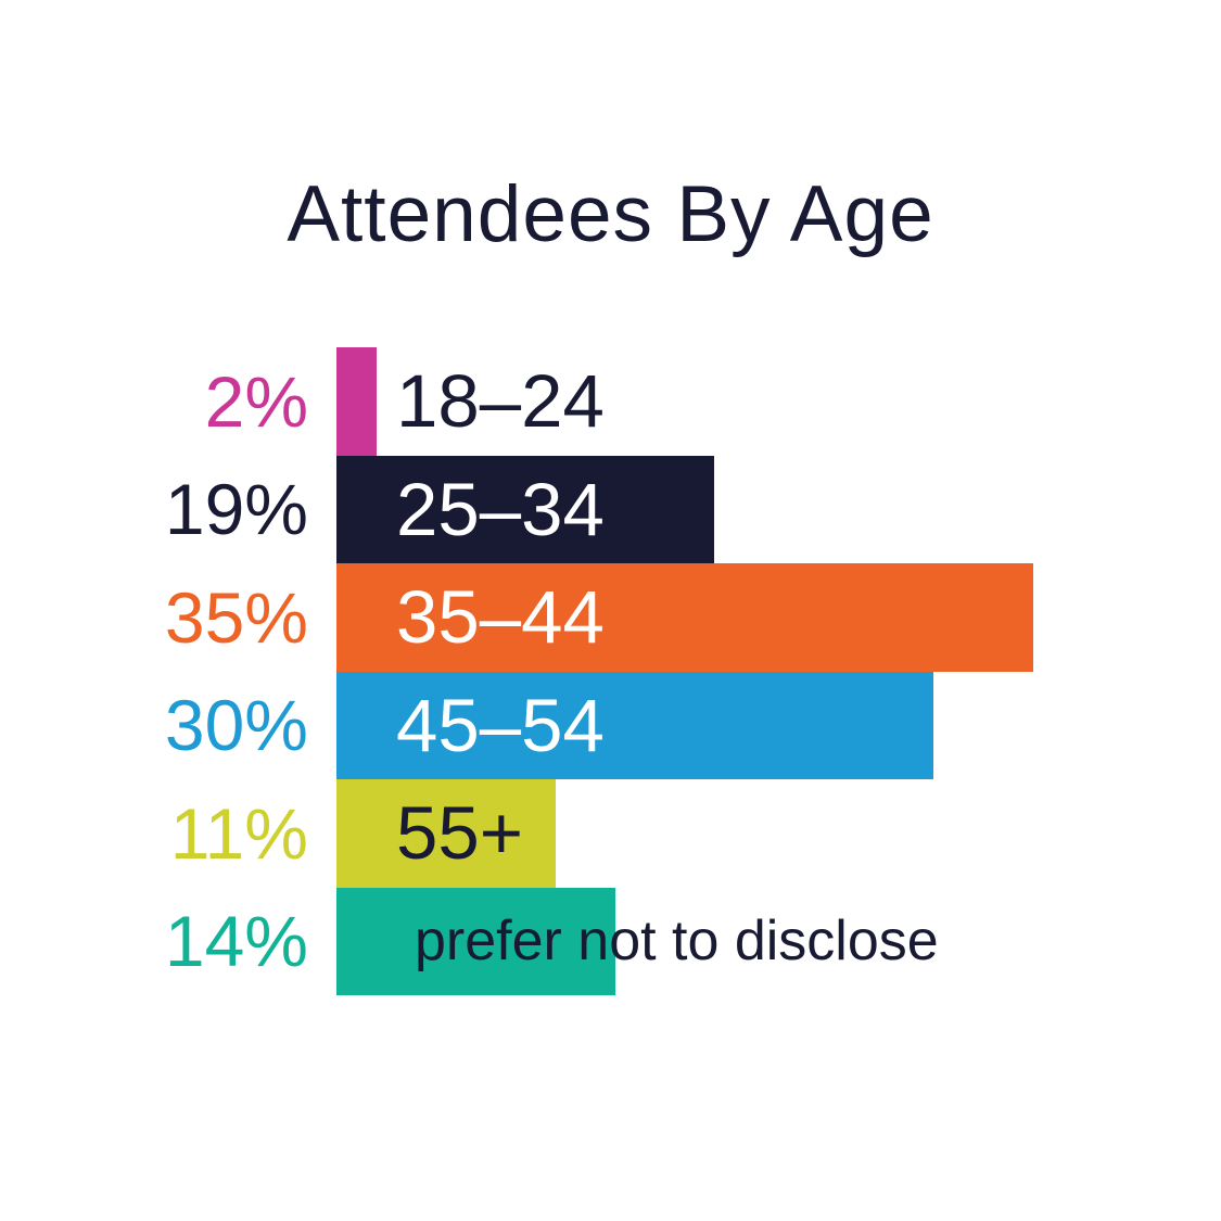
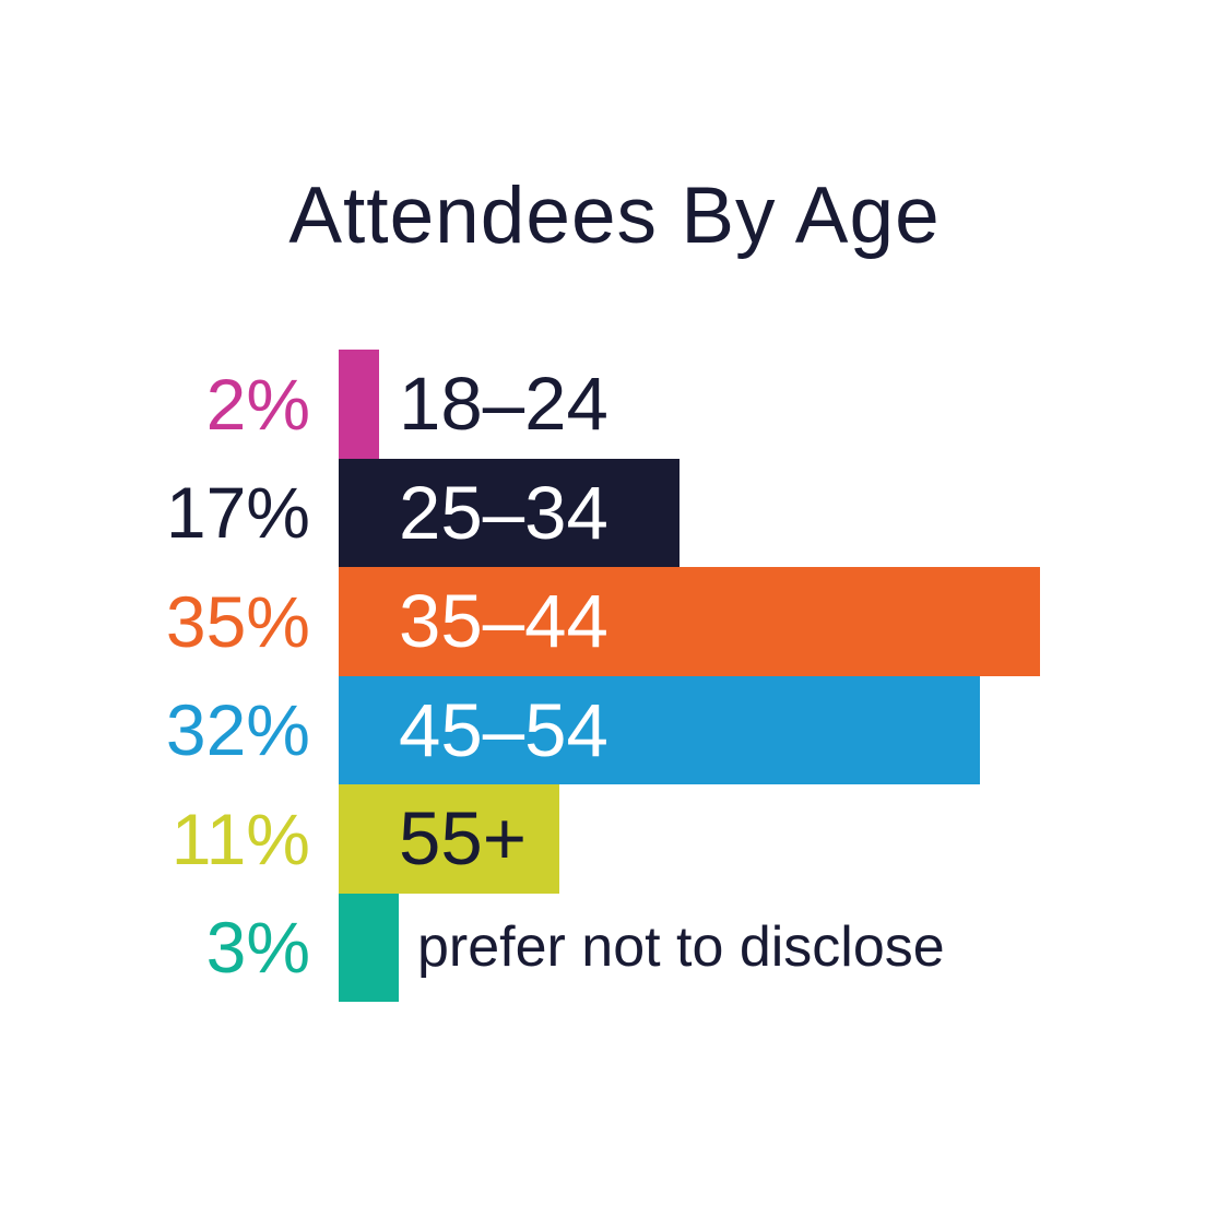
25–34: 19% -> 17%
45–54: 30% -> 32%
prefer not to disclose: 14% -> 3%
